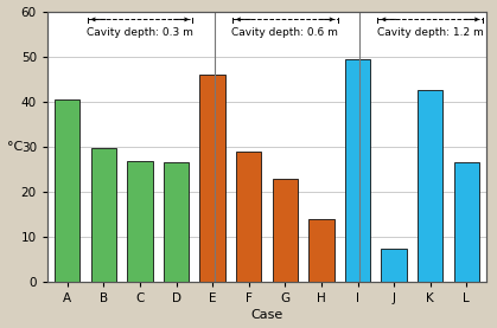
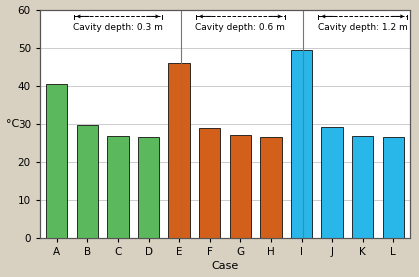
G: 23.0 -> 27.0
H: 14.0 -> 26.5
J: 7.5 -> 29.2
K: 42.5 -> 26.8
